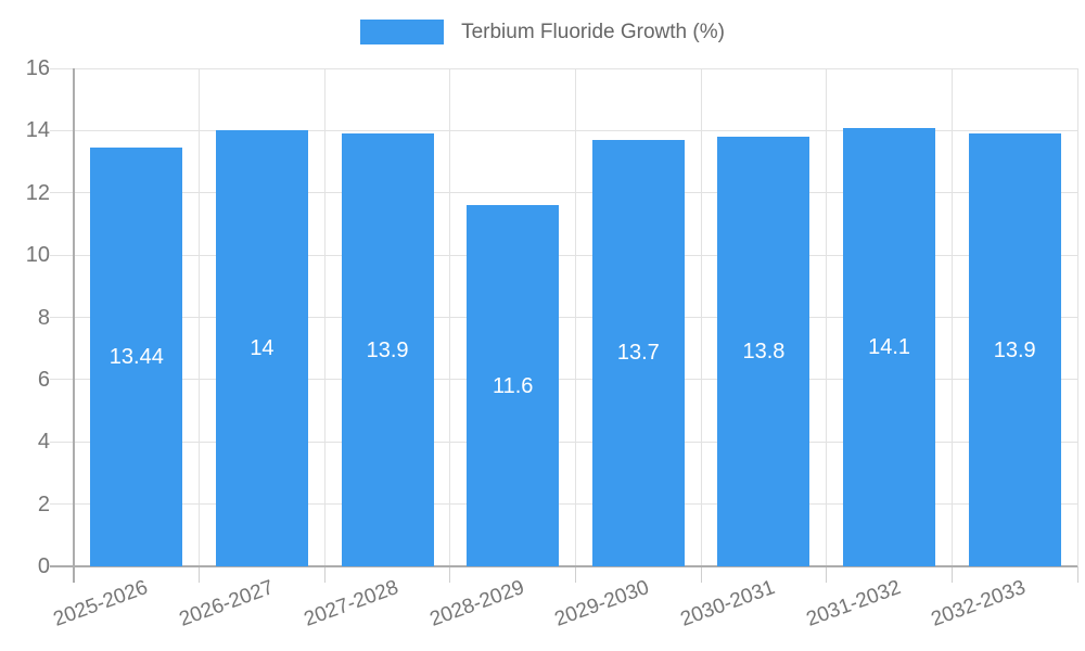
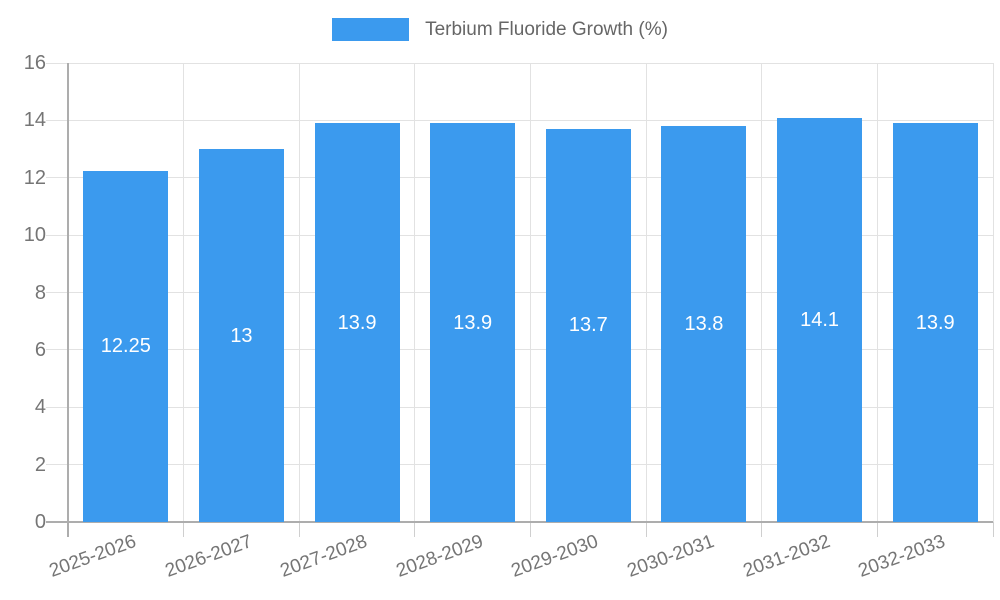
2025-2026: 13.44 -> 12.25
2026-2027: 14 -> 13
2028-2029: 11.6 -> 13.9
